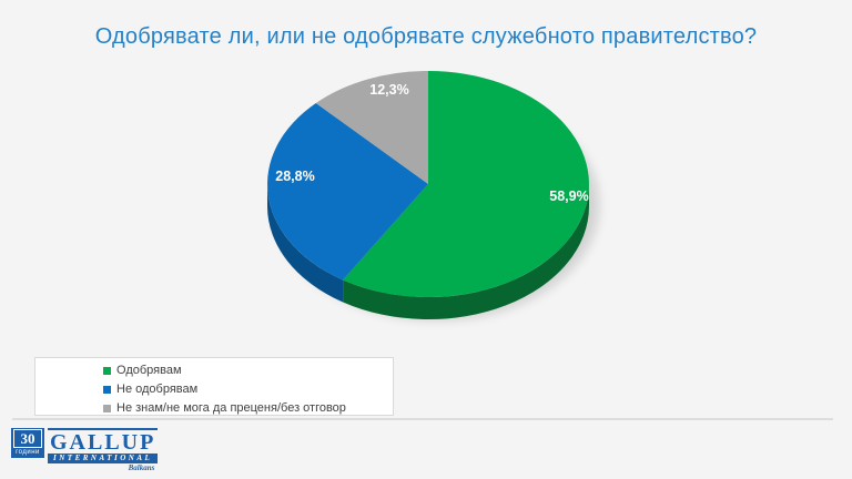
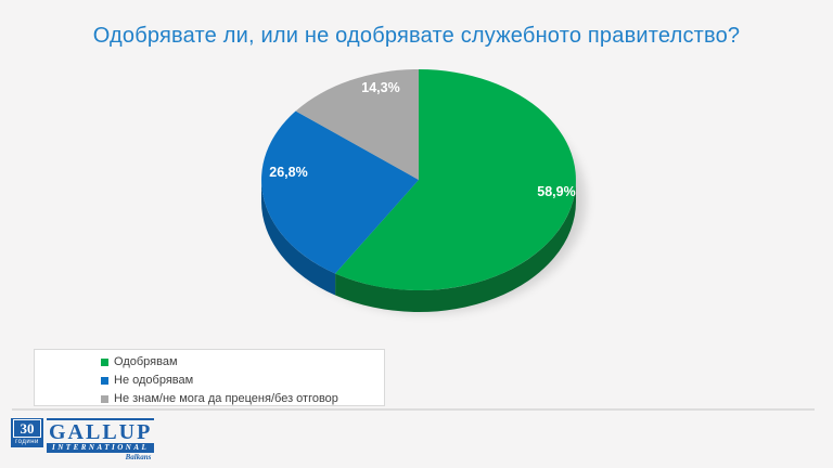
Не одобрявам: 28,8% -> 26,8%
Не знам/не мога да преценя/без отговор: 12,3% -> 14,3%
